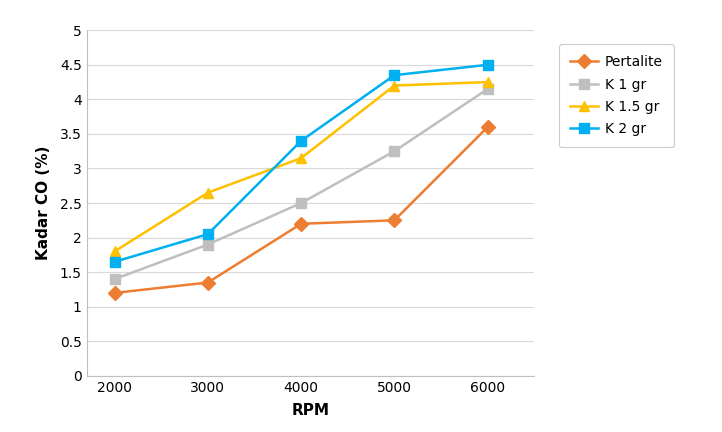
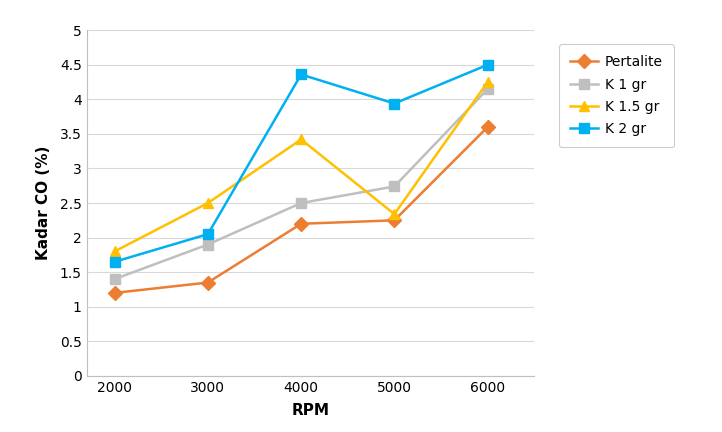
K 1.5 gr/3000: 2.65 -> 2.50
K 1.5 gr/4000: 3.15 -> 3.42
K 2 gr/4000: 3.40 -> 4.36
K 1 gr/5000: 3.25 -> 2.74
K 1.5 gr/5000: 4.20 -> 2.34
K 2 gr/5000: 4.35 -> 3.94
